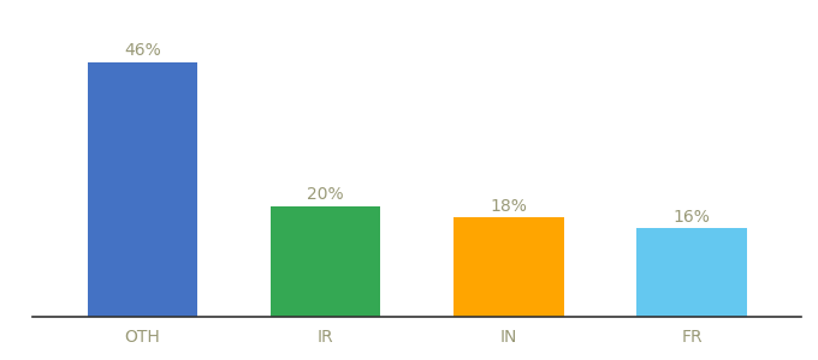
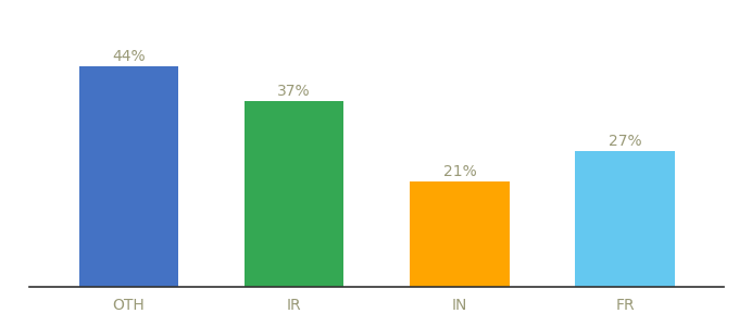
OTH: 46% -> 44%
IR: 20% -> 37%
IN: 18% -> 21%
FR: 16% -> 27%
